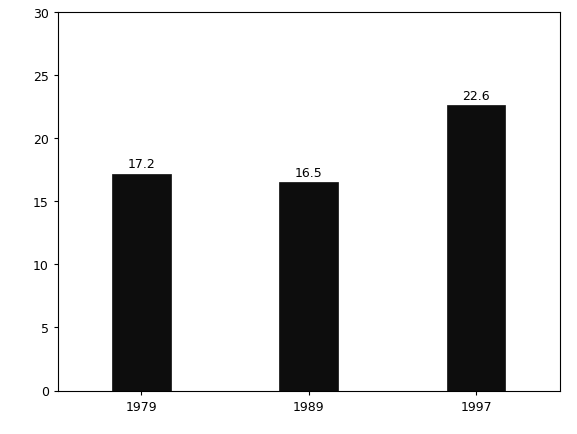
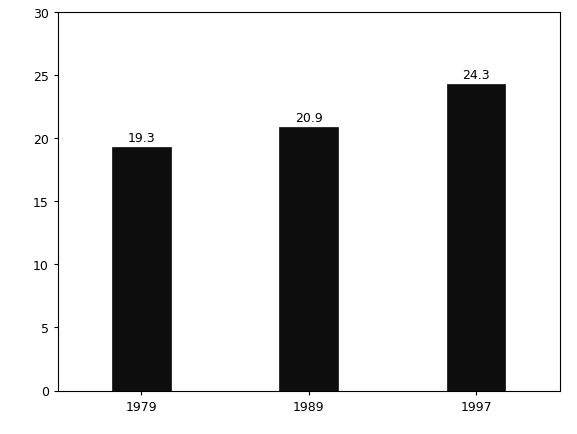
1979: 17.2 -> 19.3
1989: 16.5 -> 20.9
1997: 22.6 -> 24.3
